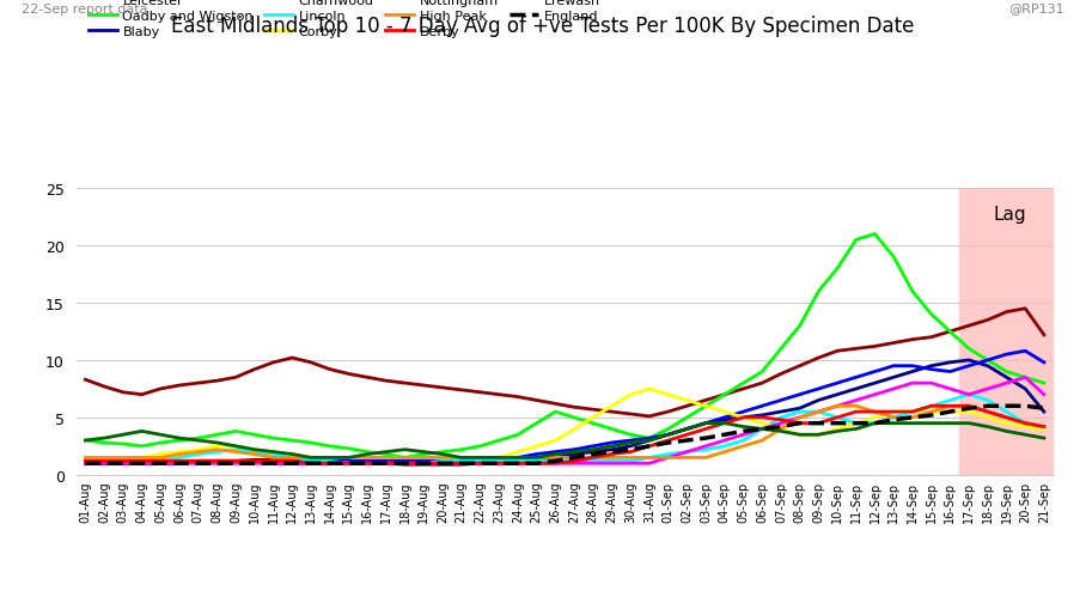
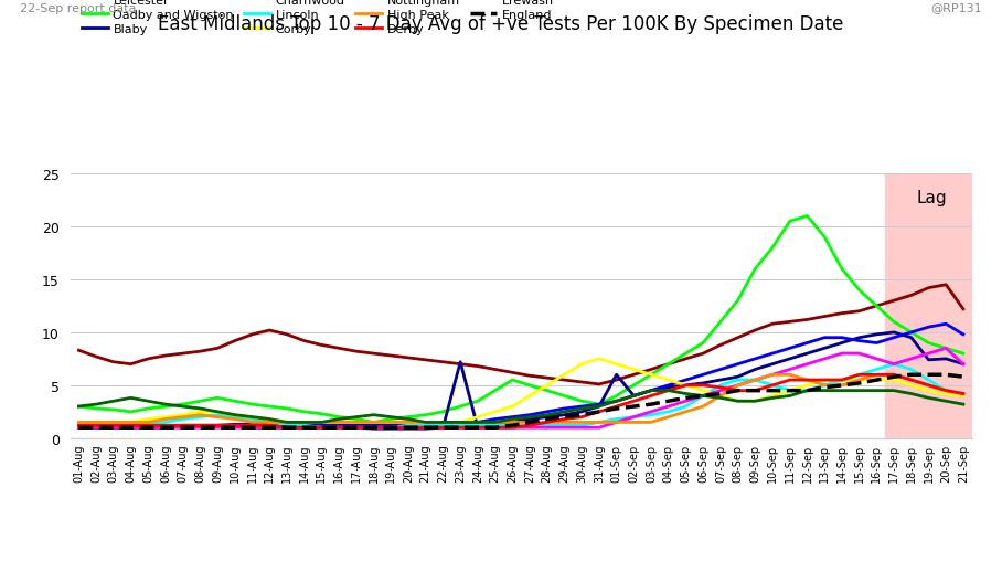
Blaby/23-Aug: 1.0 -> 7.2
Blaby/01-Sep: 3.5 -> 6.0
Blaby/19-Sep: 8.5 -> 7.4
Blaby/21-Sep: 5.5 -> 7.0
